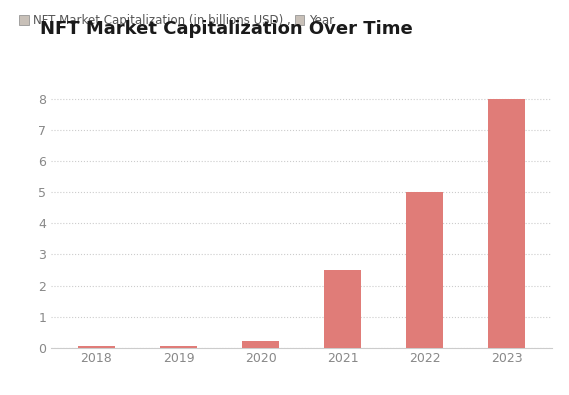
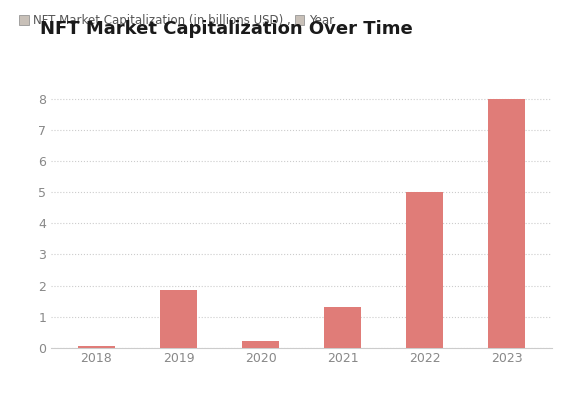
2019: 0.06 -> 1.85
2021: 2.50 -> 1.30
